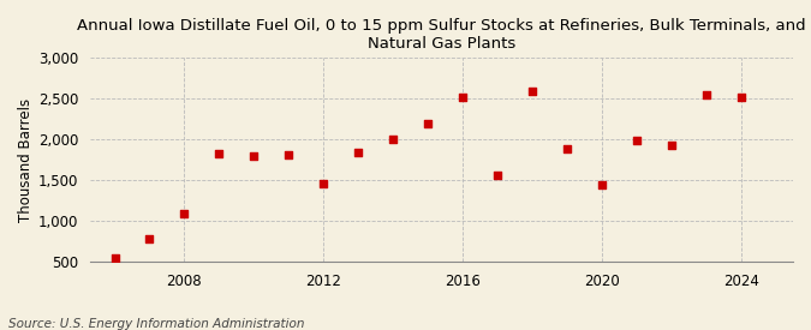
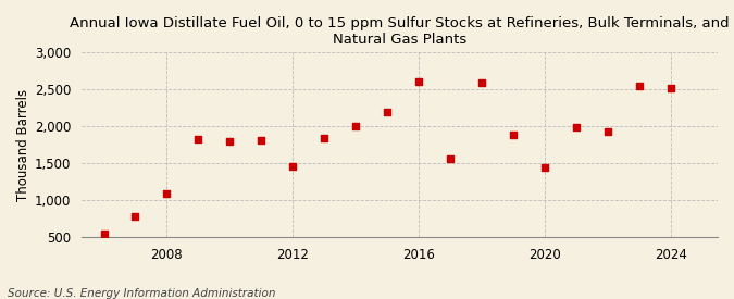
2016: 2,520 -> 2,610
